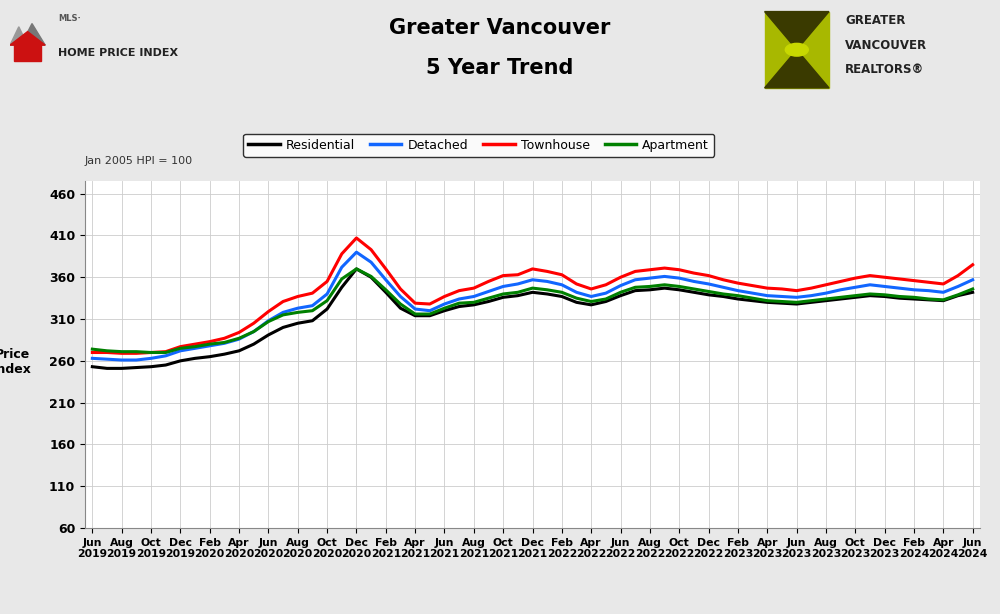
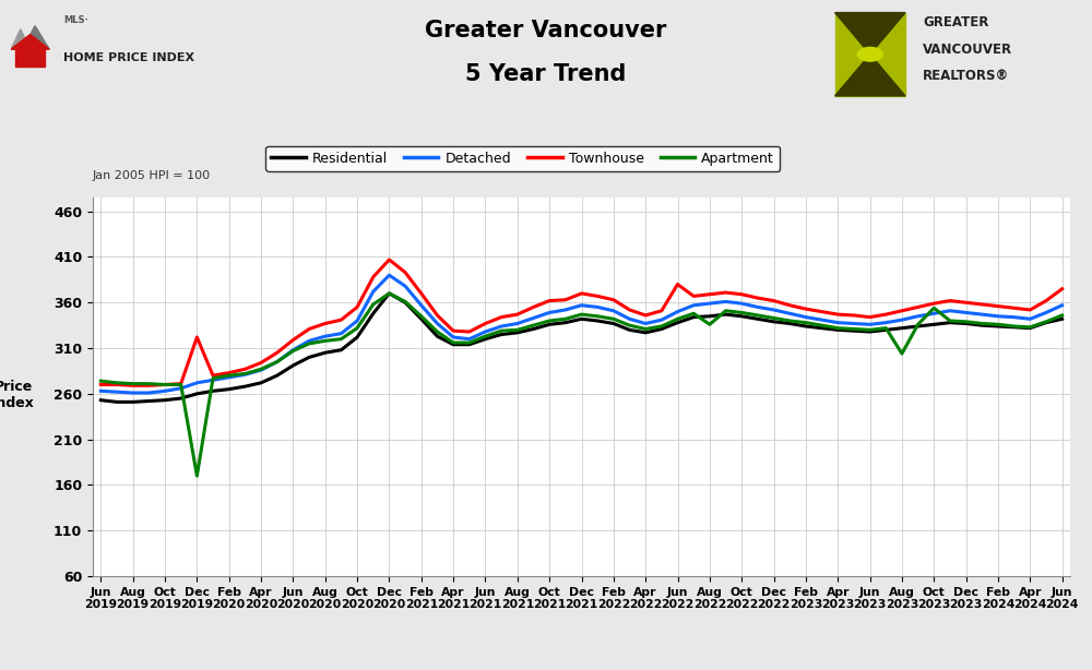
Townhouse/Dec 2019: 277 -> 322
Apartment/Dec 2019: 275 -> 170
Townhouse/Jun 2022: 360 -> 380
Apartment/Aug 2022: 349 -> 336
Apartment/Aug 2023: 334 -> 304
Apartment/Oct 2023: 338 -> 354
